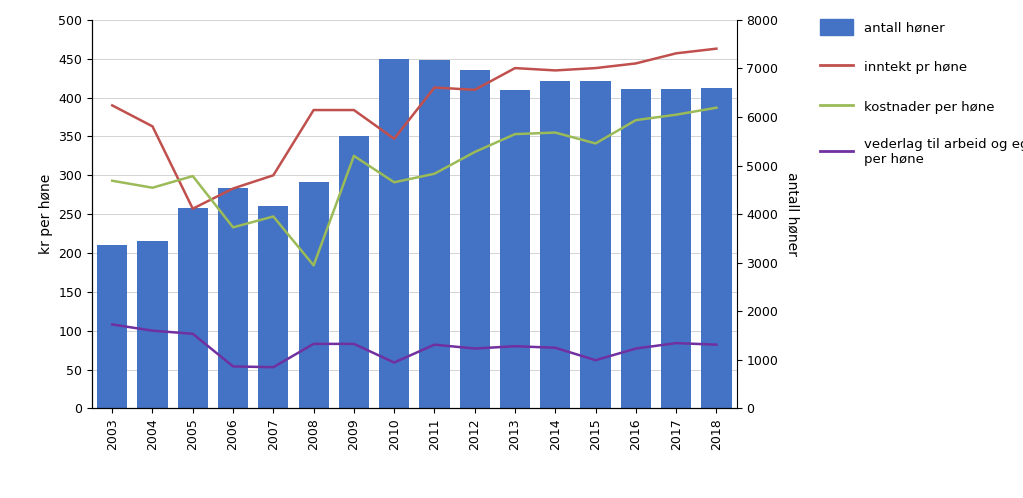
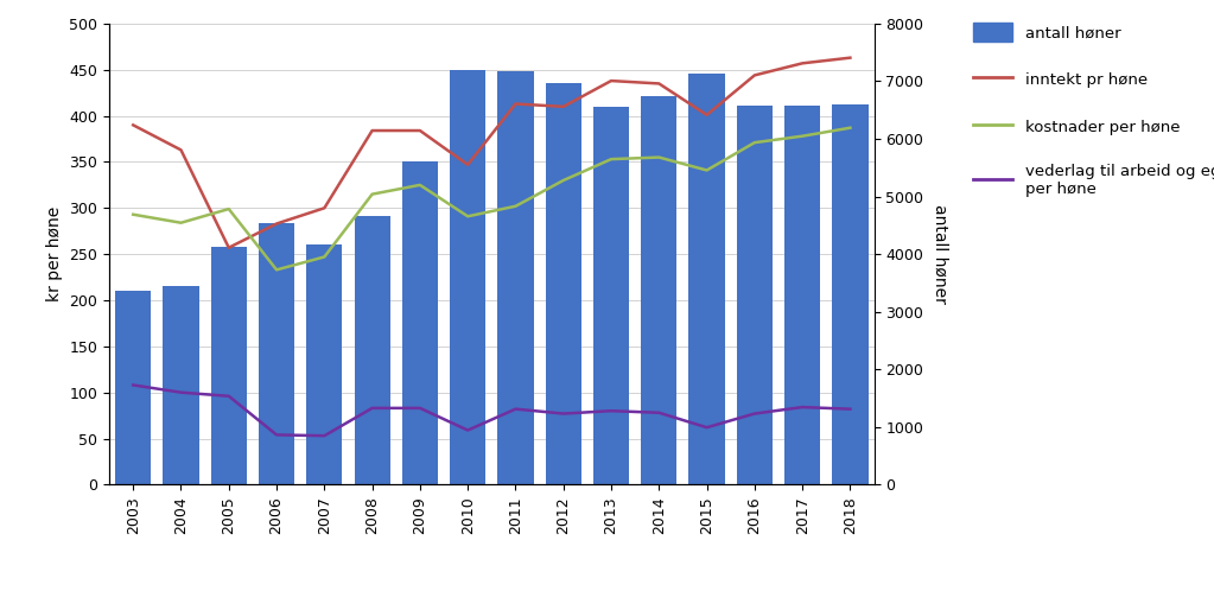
kostnader per høne/2008: 184 -> 315
antall høner/2015: 422 -> 446
inntekt pr høne/2015: 438 -> 401
